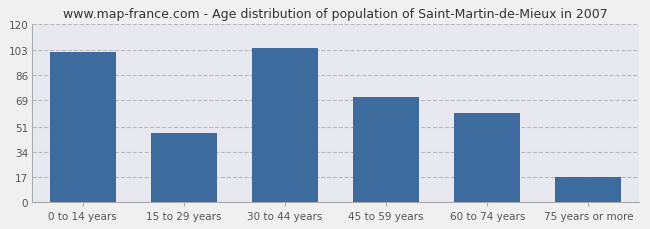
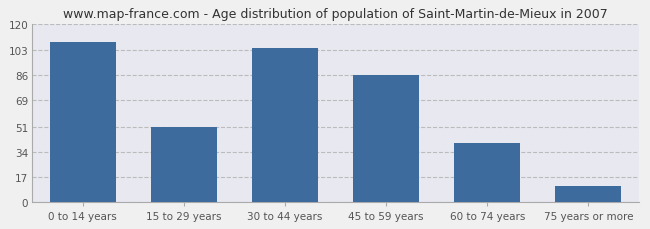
0 to 14 years: 101 -> 108
15 to 29 years: 47 -> 51
45 to 59 years: 71 -> 86
60 to 74 years: 60 -> 40
75 years or more: 17 -> 11
